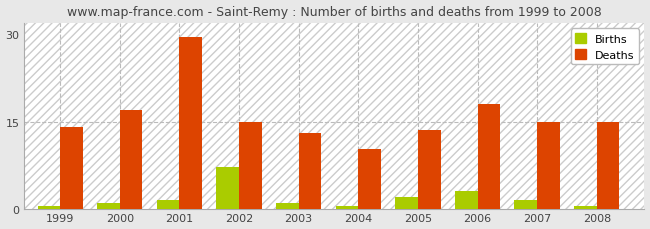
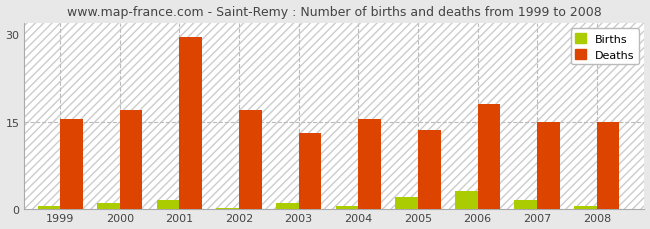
Deaths/1999: 14.0 -> 15.5
Births/2002: 7.2 -> 0.1
Deaths/2002: 15.0 -> 17.0
Deaths/2004: 10.2 -> 15.5
